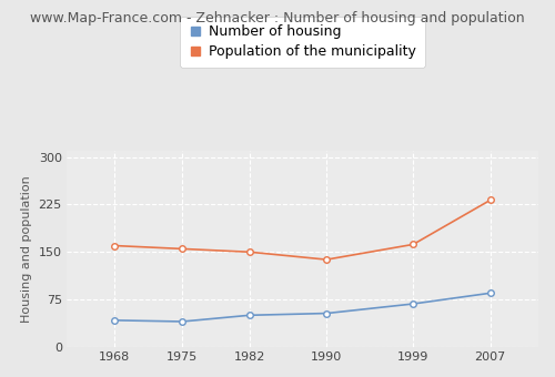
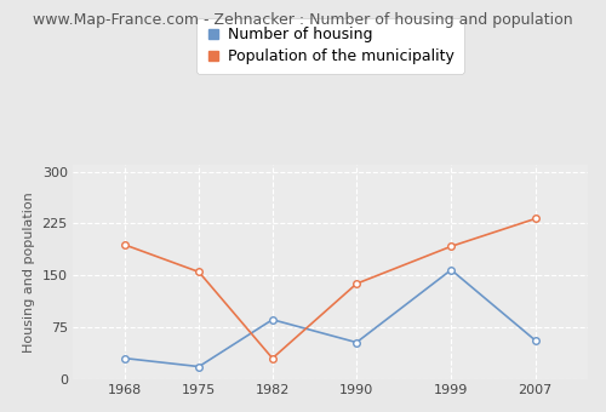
Number of housing/1968: 42 -> 30
Population of the municipality/1968: 160 -> 194
Number of housing/1975: 40 -> 18
Number of housing/1982: 50 -> 86
Population of the municipality/1982: 150 -> 30
Number of housing/1999: 68 -> 158
Population of the municipality/1999: 162 -> 192
Number of housing/2007: 85 -> 56
